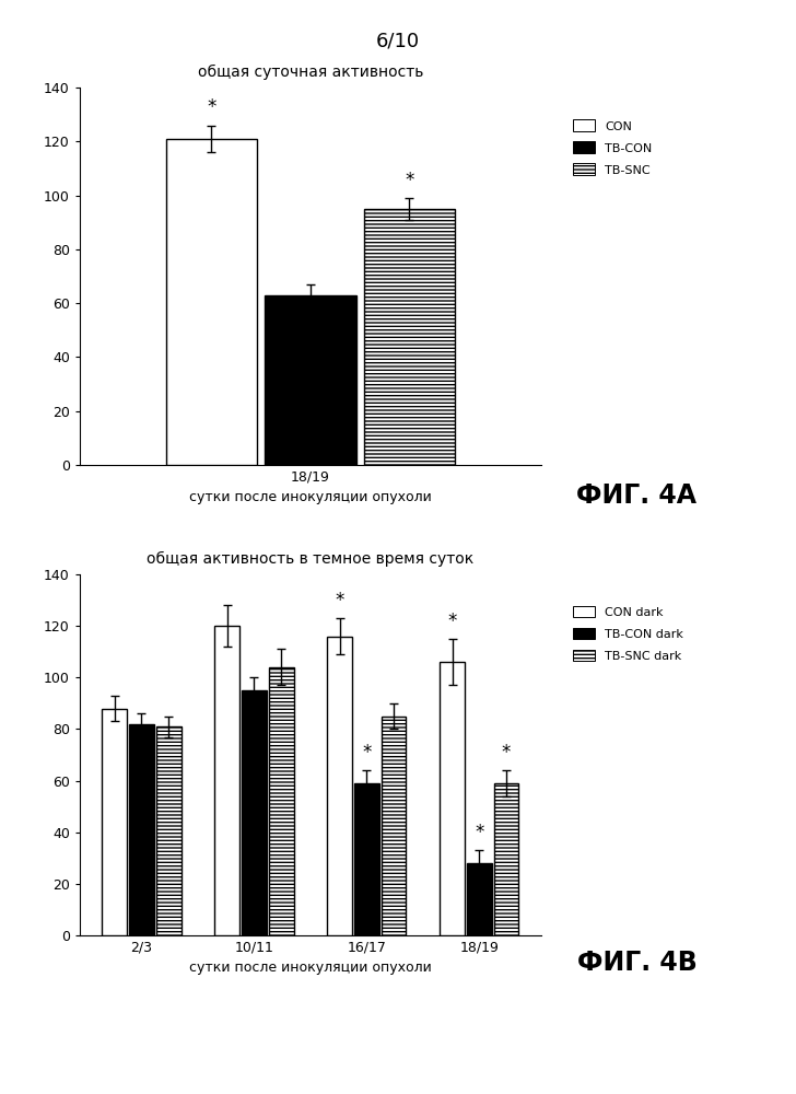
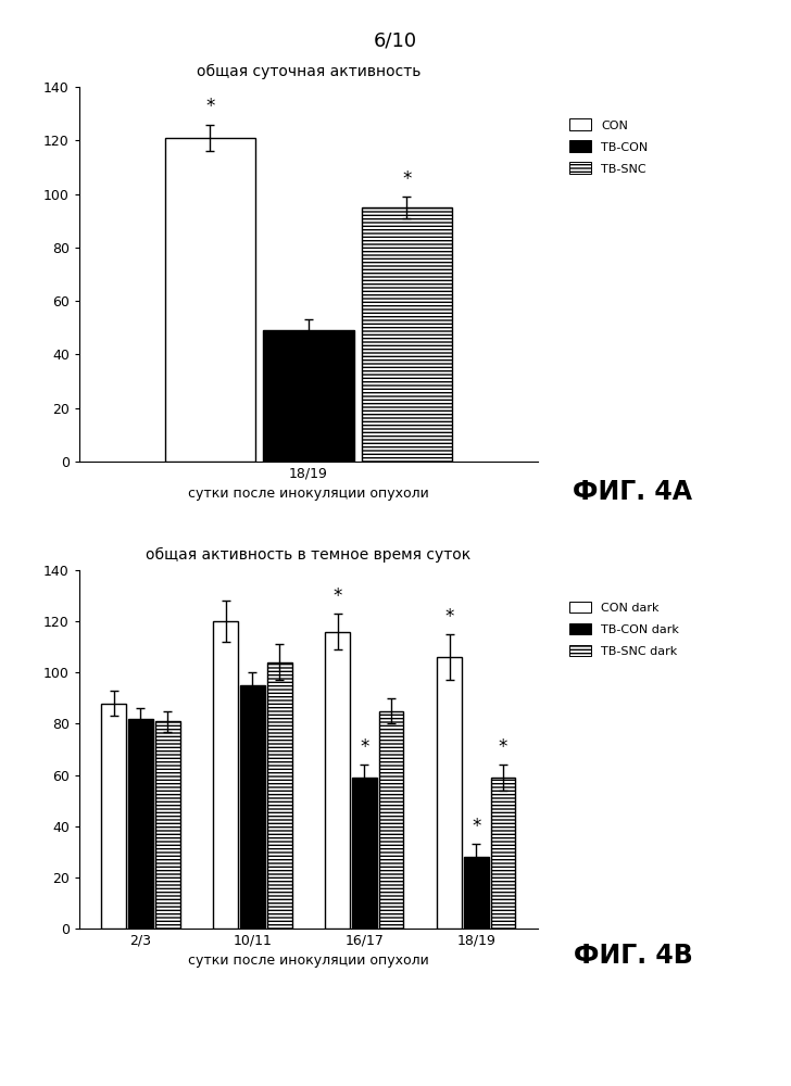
общая суточная активность/18/19: 63 -> 49
